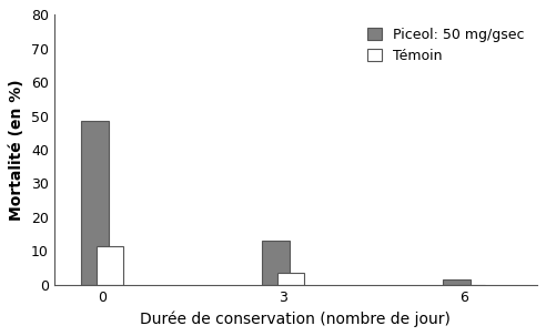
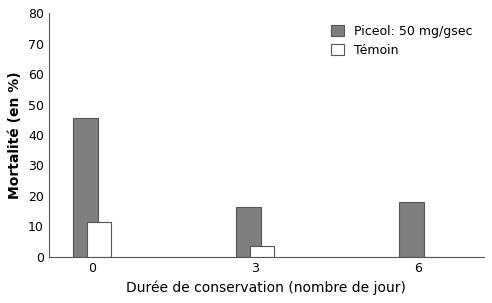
Piceol: 50 mg/gsec/0: 48.5 -> 45.5
Piceol: 50 mg/gsec/3: 13.0 -> 16.5
Piceol: 50 mg/gsec/6: 1.5 -> 18.0
